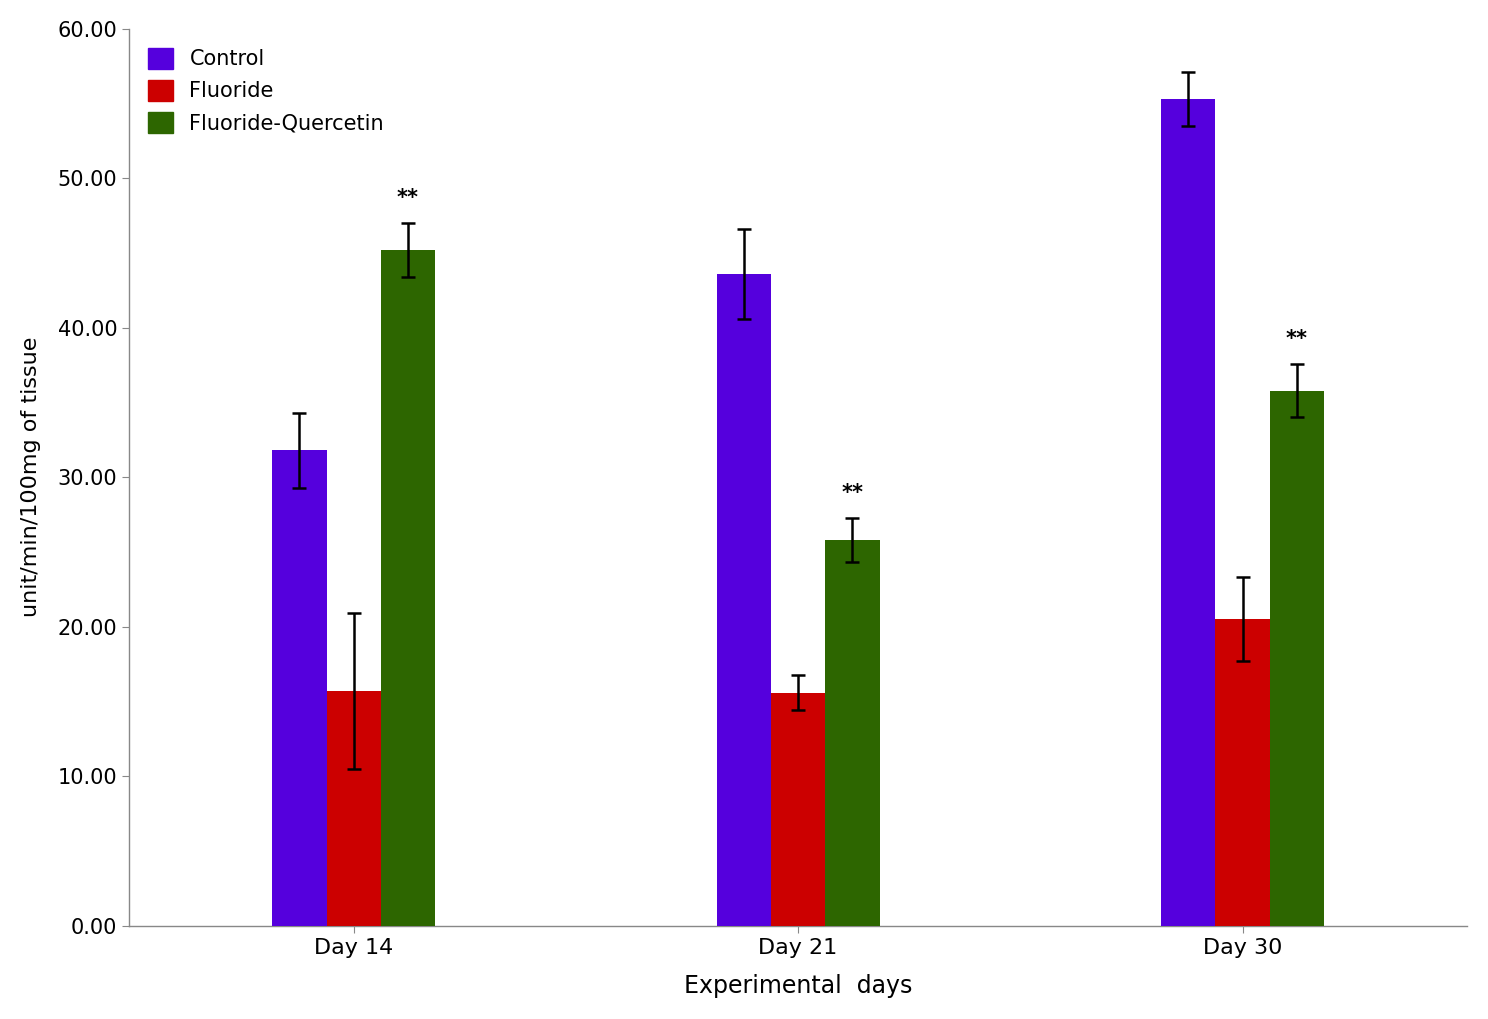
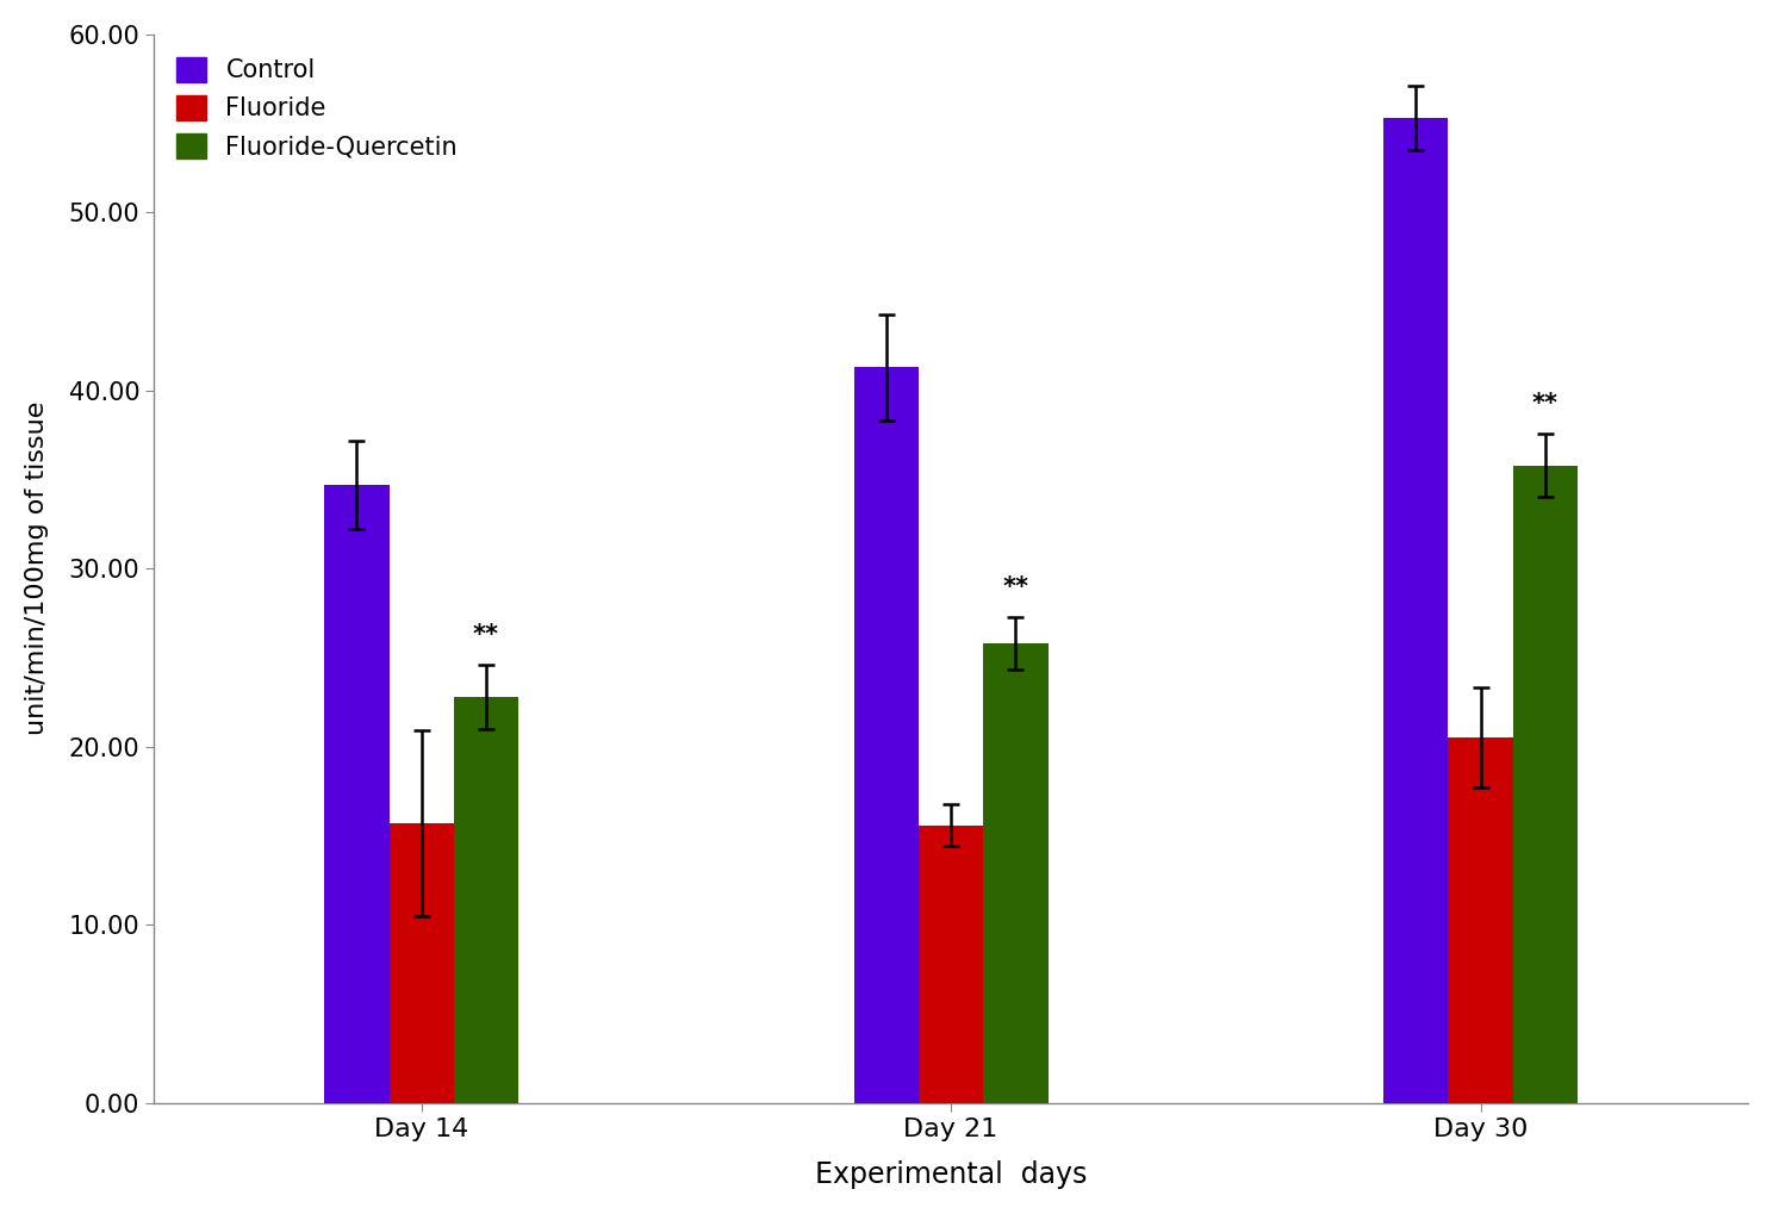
Control/Day 14: 31.8 -> 34.7
Fluoride-Quercetin/Day 14: 45.2 -> 22.8
Control/Day 21: 43.6 -> 41.3
